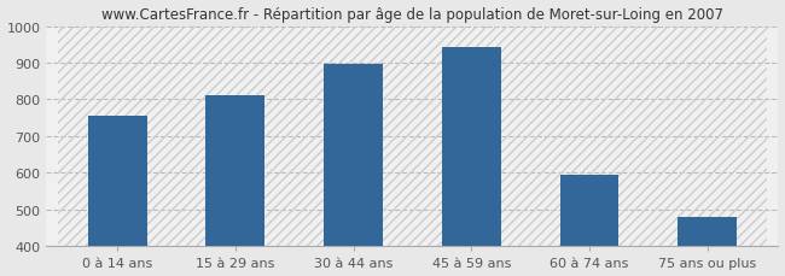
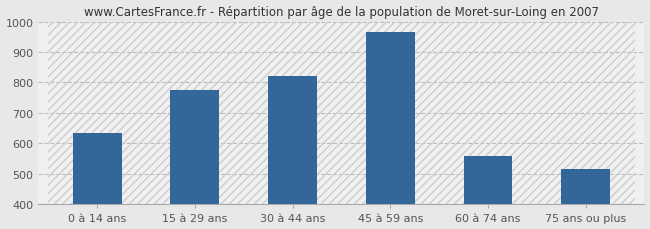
0 à 14 ans: 755 -> 635
15 à 29 ans: 812 -> 775
30 à 44 ans: 897 -> 820
45 à 59 ans: 943 -> 965
60 à 74 ans: 595 -> 560
75 ans ou plus: 480 -> 515
